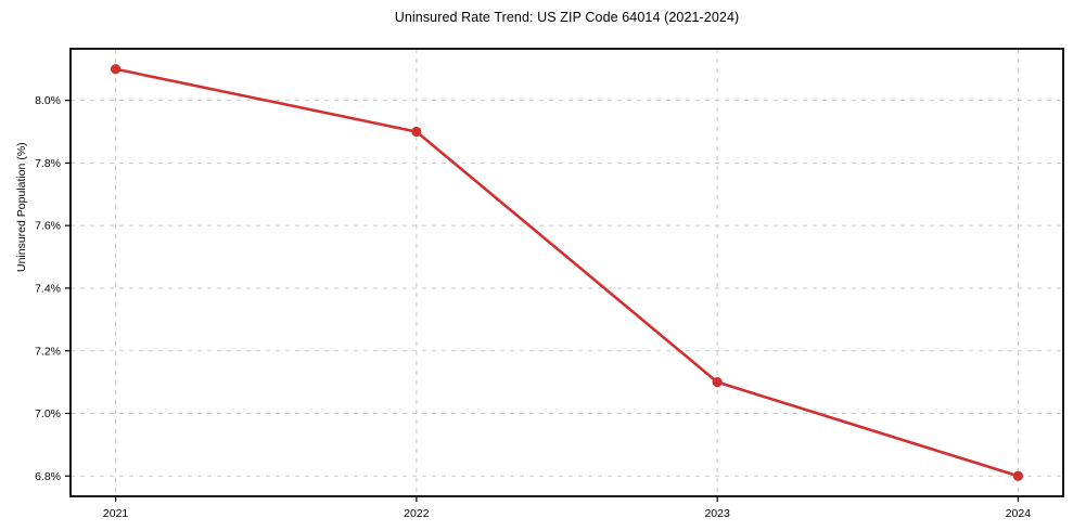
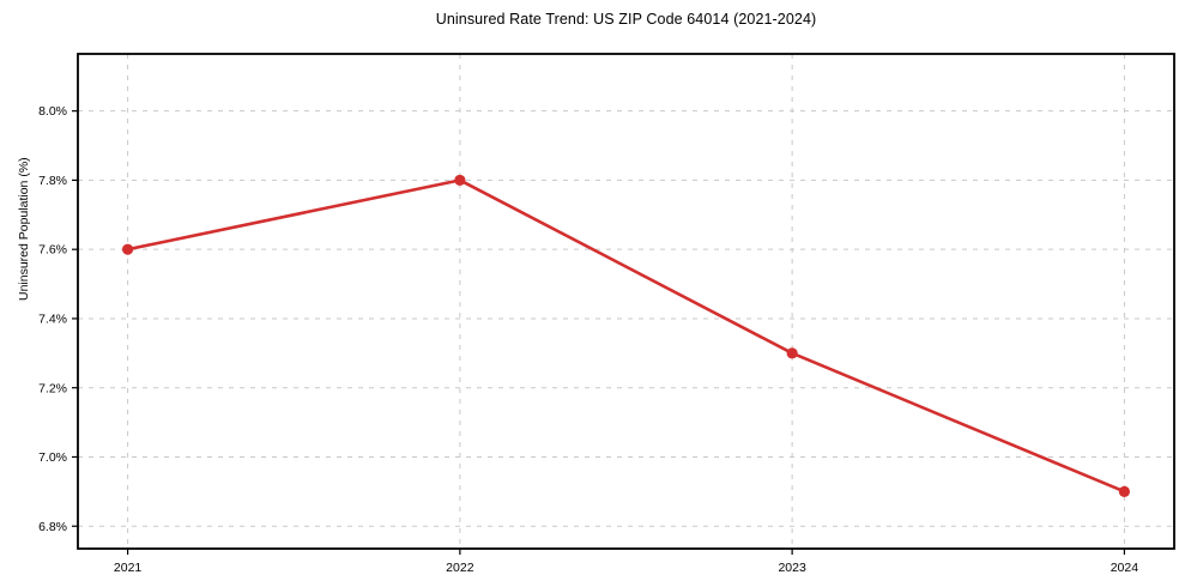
2021: 8.1% -> 7.6%
2022: 7.9% -> 7.8%
2023: 7.1% -> 7.3%
2024: 6.8% -> 6.9%
